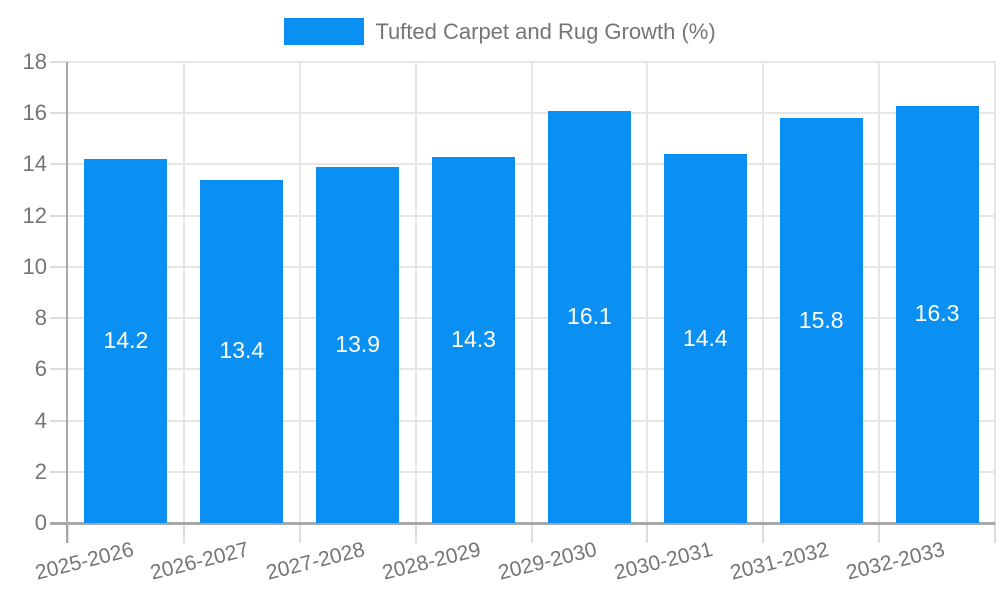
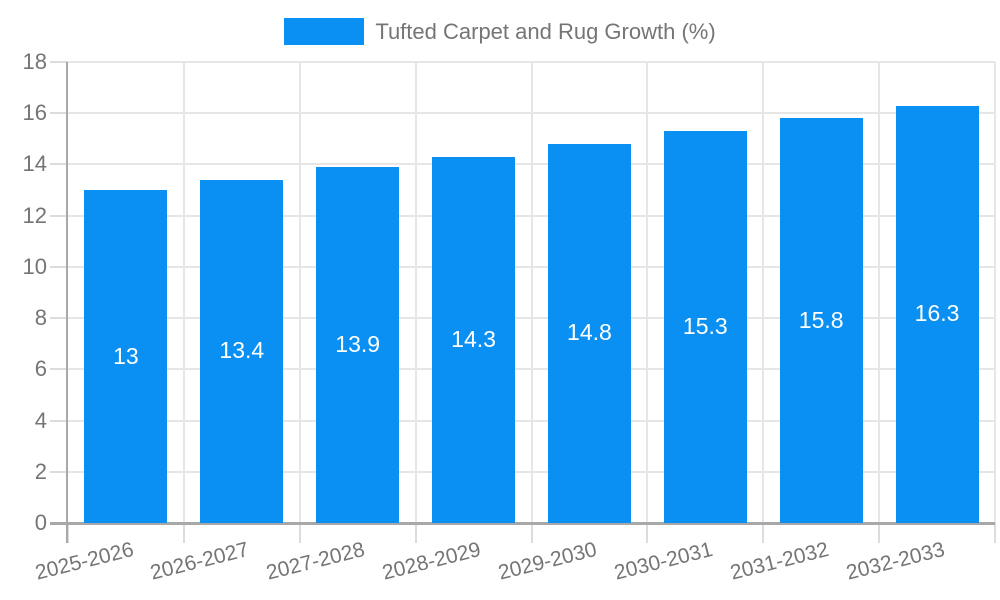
2025-2026: 14.2 -> 13
2029-2030: 16.1 -> 14.8
2030-2031: 14.4 -> 15.3
